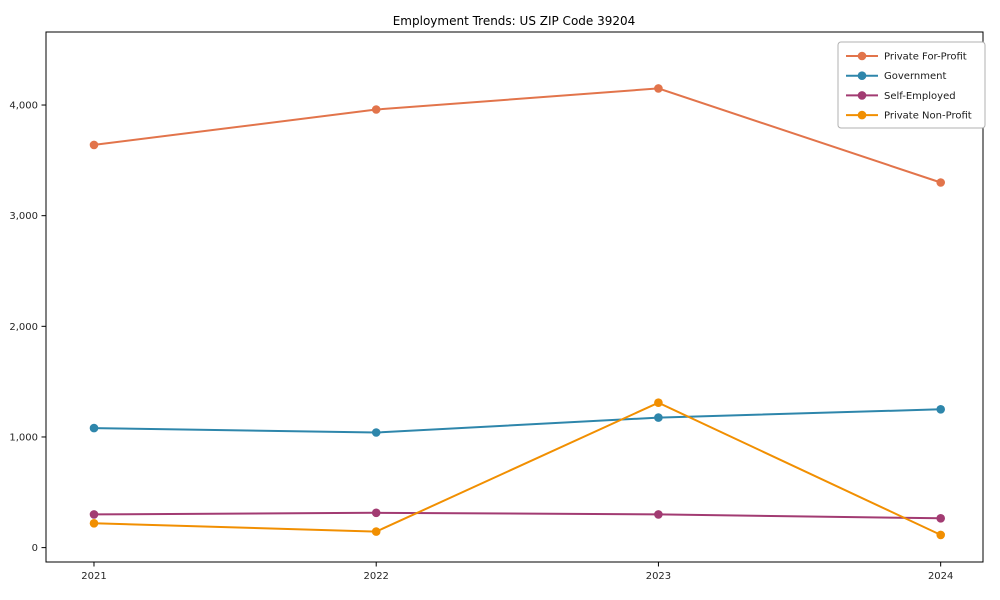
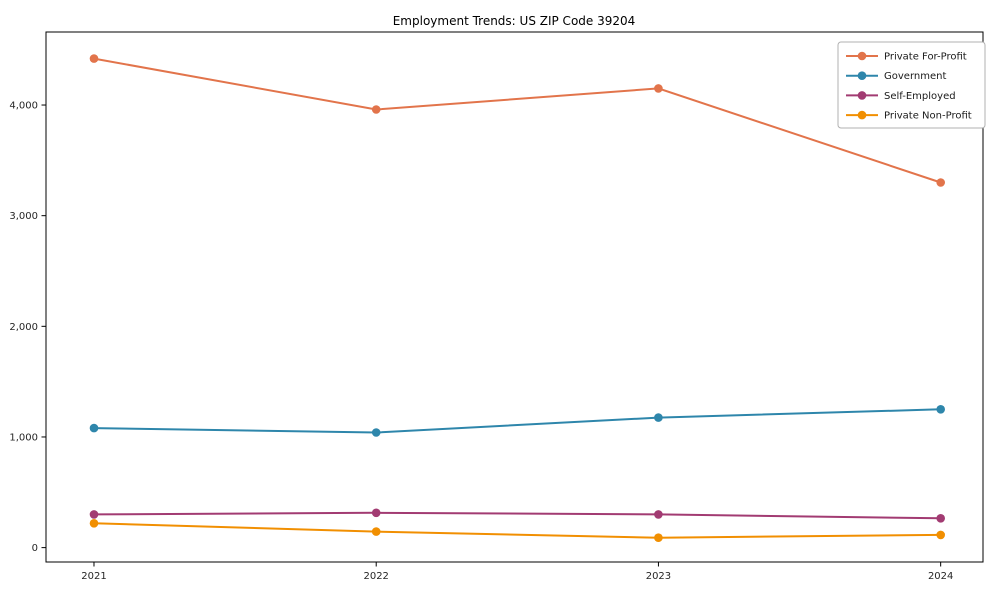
Private For-Profit/2021: 3640 -> 4420
Private Non-Profit/2023: 1310 -> 90
